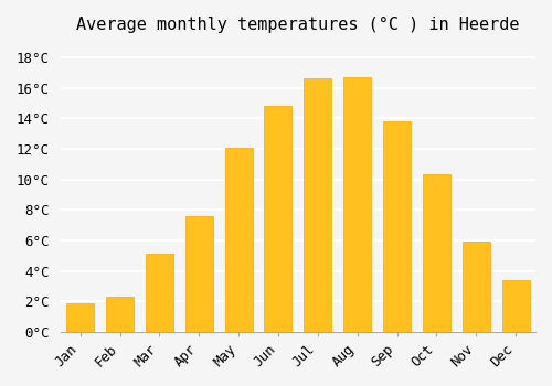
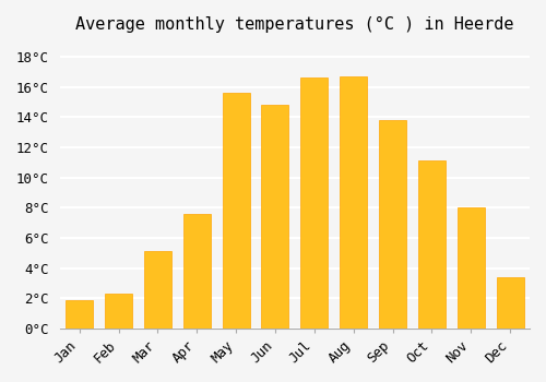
May: 12.1°C -> 15.6°C
Oct: 10.3°C -> 11.1°C
Nov: 5.9°C -> 8.0°C
